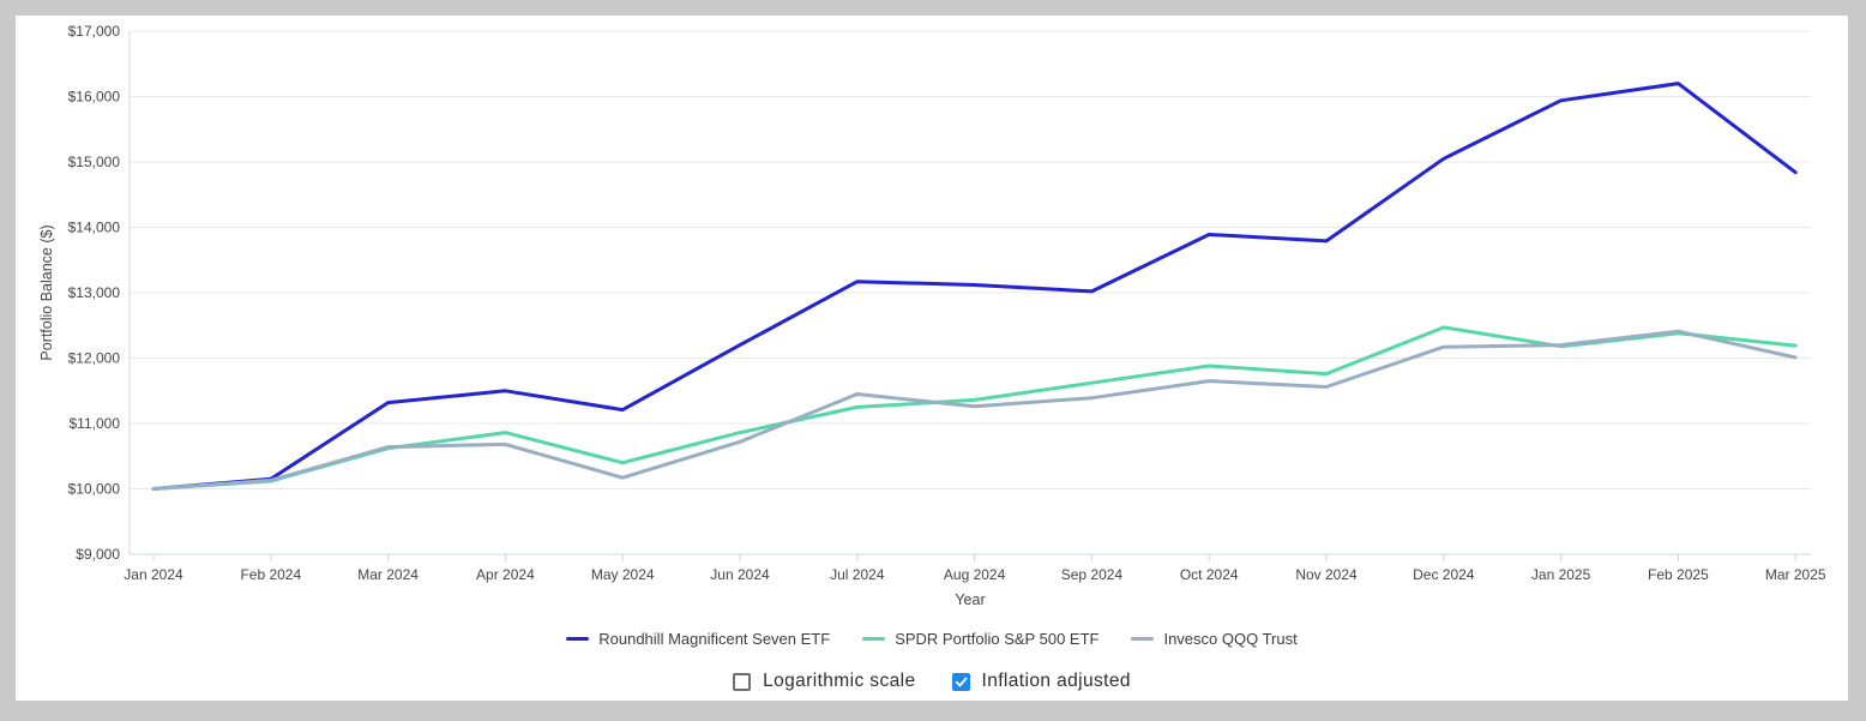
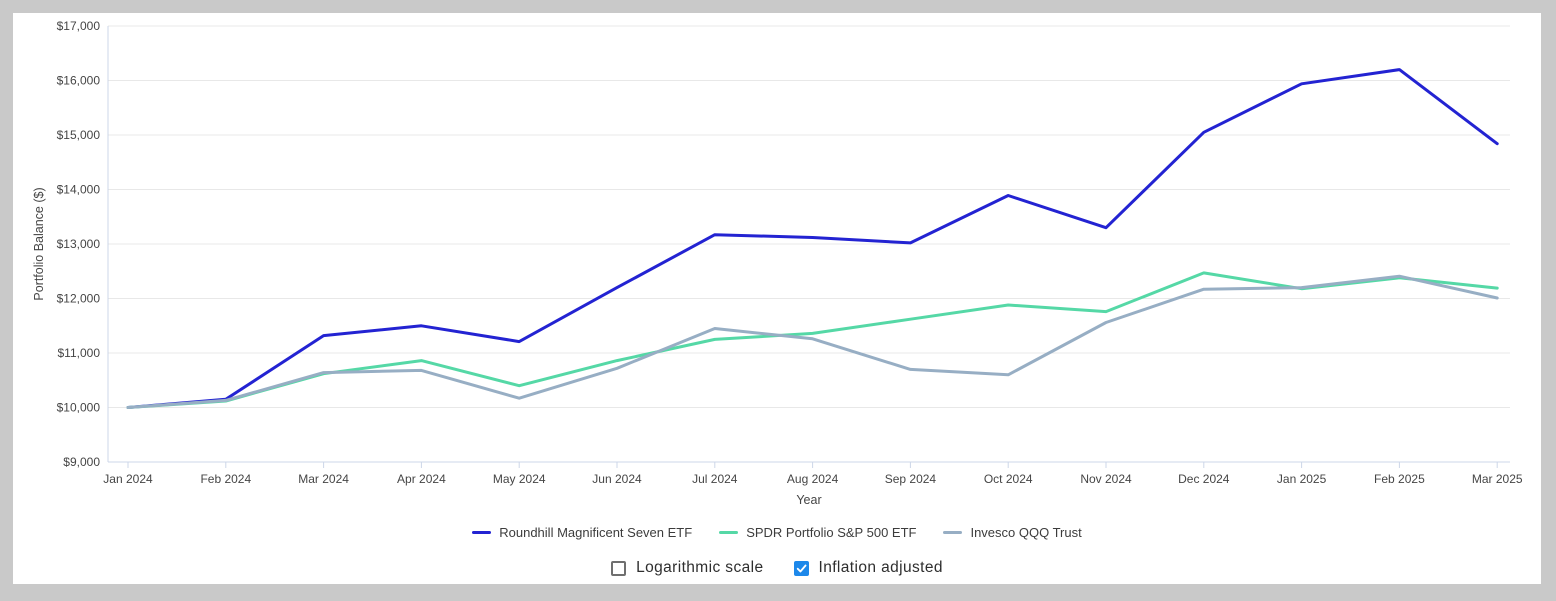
Invesco QQQ Trust/Sep 2024: $11400 -> $10700
Invesco QQQ Trust/Oct 2024: $11600 -> $10600
Roundhill Magnificent Seven ETF/Nov 2024: $13800 -> $13300
